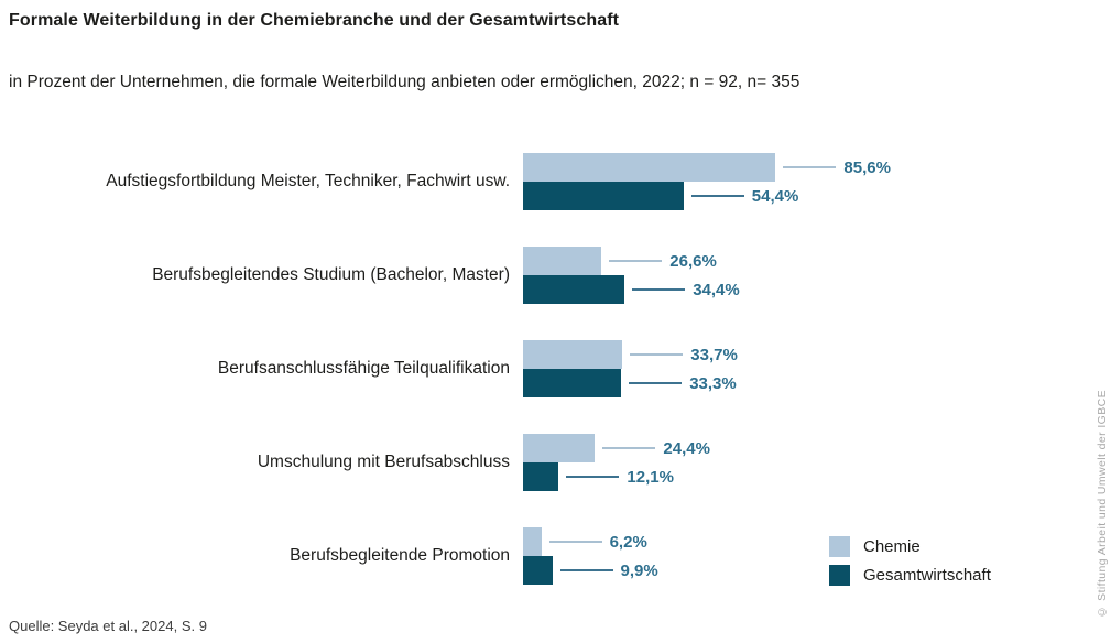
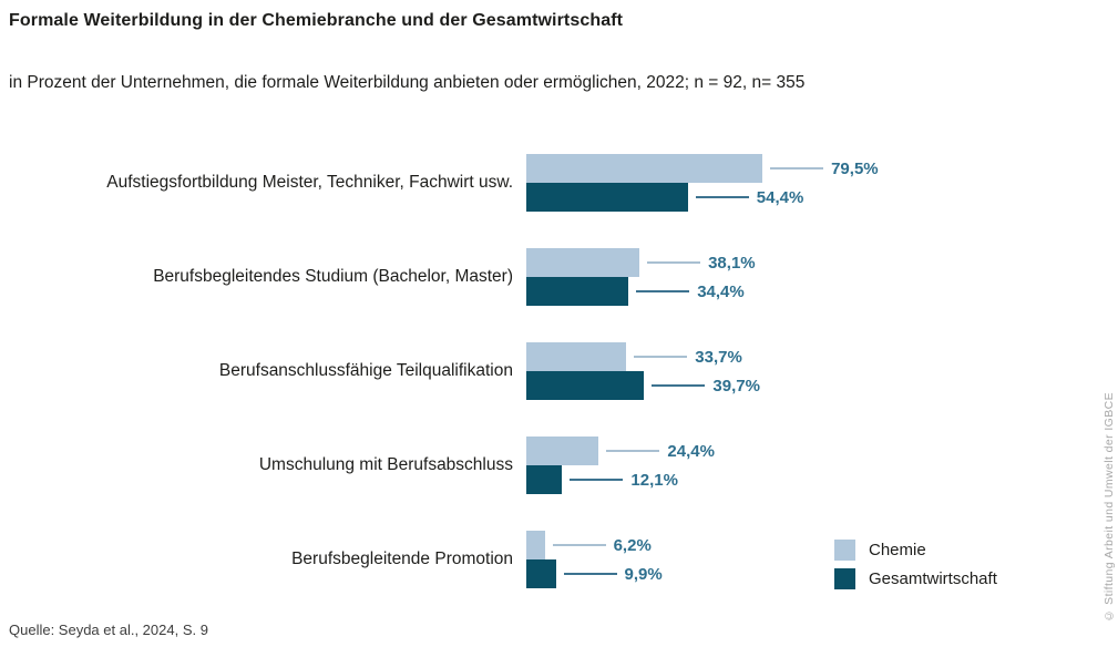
Chemie/Aufstiegsfortbildung Meister, Techniker, Fachwirt usw.: 85,6% -> 79,5%
Chemie/Berufsbegleitendes Studium (Bachelor, Master): 26,6% -> 38,1%
Gesamtwirtschaft/Berufsanschlussfähige Teilqualifikation: 33,3% -> 39,7%
